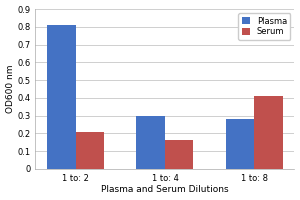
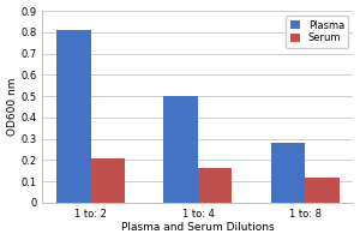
Plasma/1 to: 4: 0.30 -> 0.50
Serum/1 to: 8: 0.41 -> 0.12
